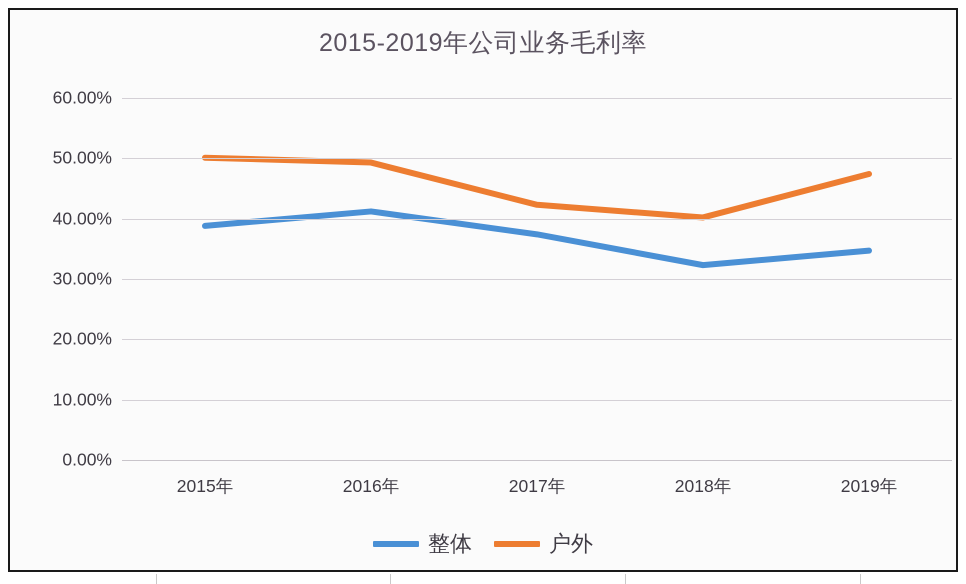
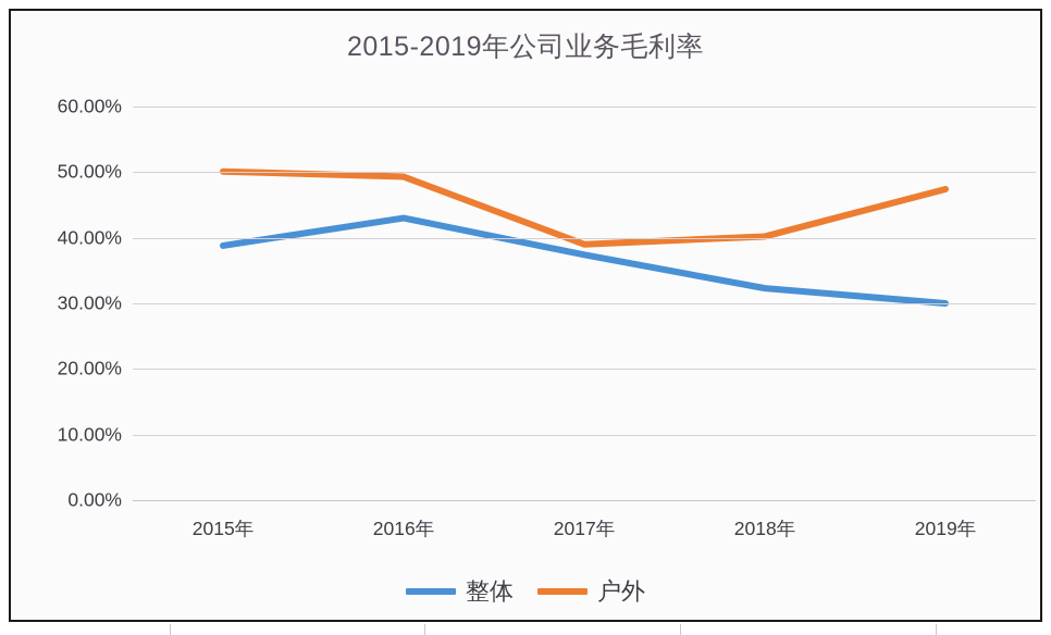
整体/2016年: 41% -> 43%
户外/2017年: 42% -> 39%
整体/2019年: 35% -> 30%
